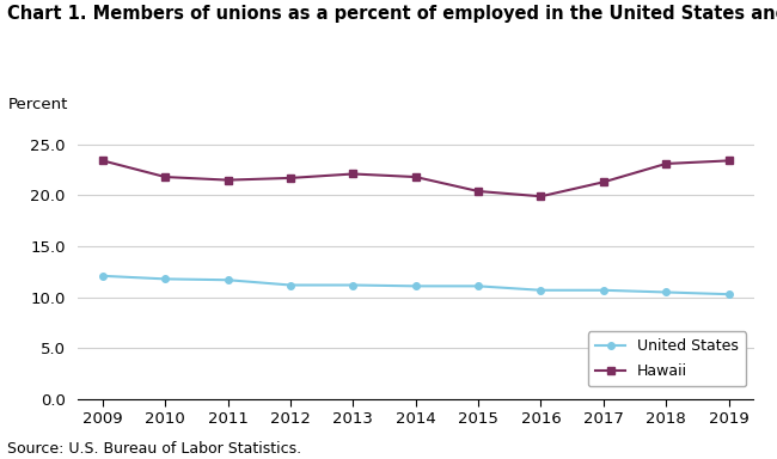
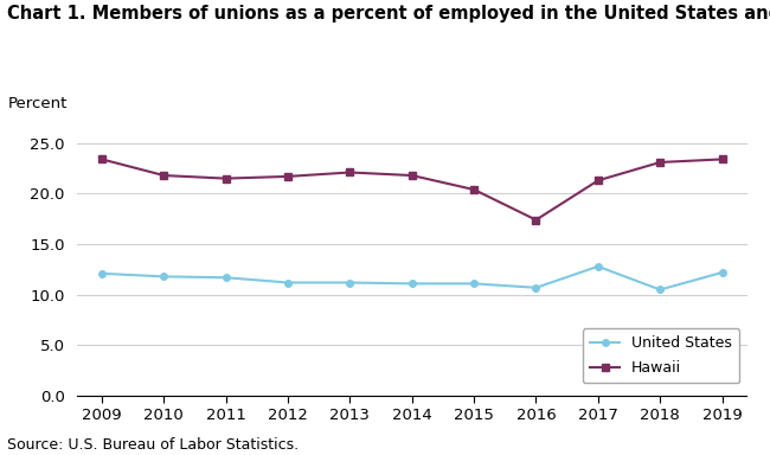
Hawaii/2016: 19.9 -> 17.4
United States/2017: 10.7 -> 12.8
United States/2019: 10.3 -> 12.2
